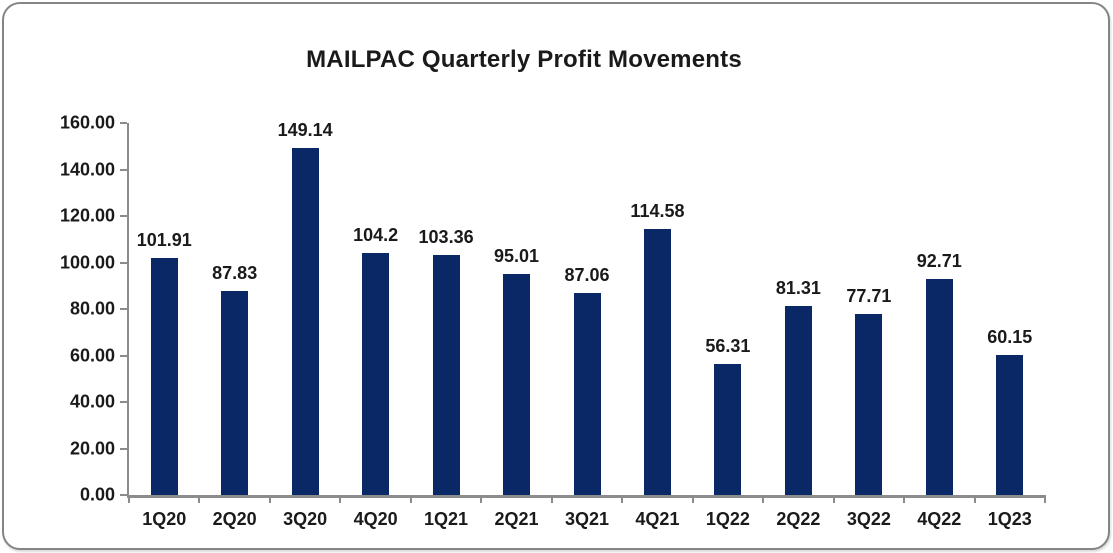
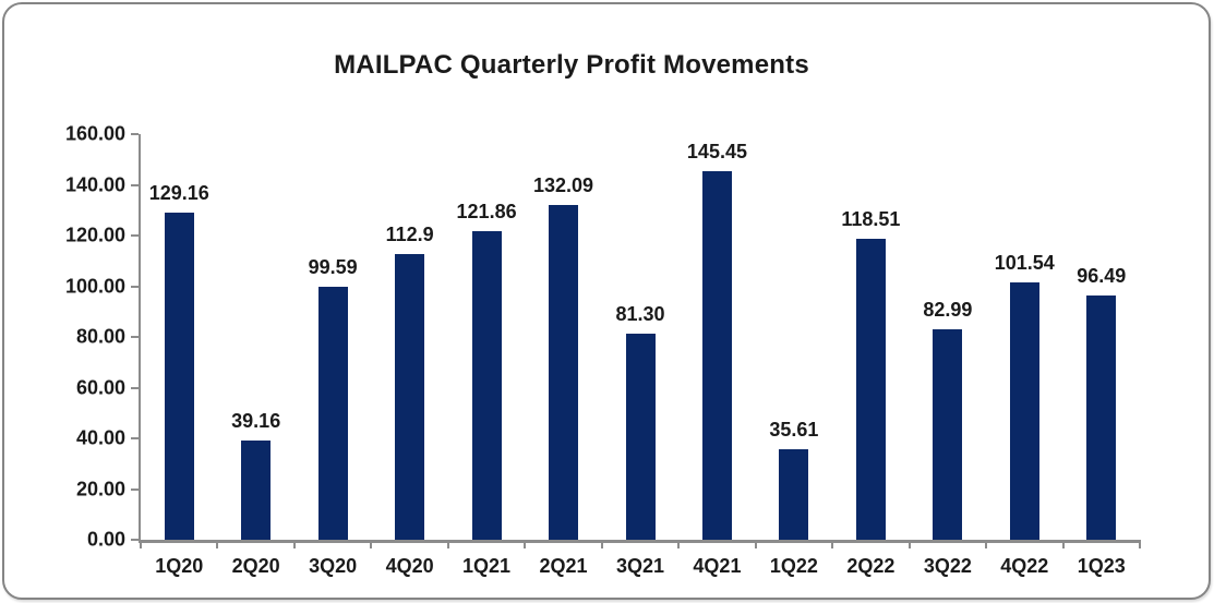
1Q20: 101.91 -> 129.16
2Q20: 87.83 -> 39.16
3Q20: 149.14 -> 99.59
4Q20: 104.2 -> 112.9
1Q21: 103.36 -> 121.86
2Q21: 95.01 -> 132.09
3Q21: 87.06 -> 81.30
4Q21: 114.58 -> 145.45
1Q22: 56.31 -> 35.61
2Q22: 81.31 -> 118.51
3Q22: 77.71 -> 82.99
4Q22: 92.71 -> 101.54
1Q23: 60.15 -> 96.49
